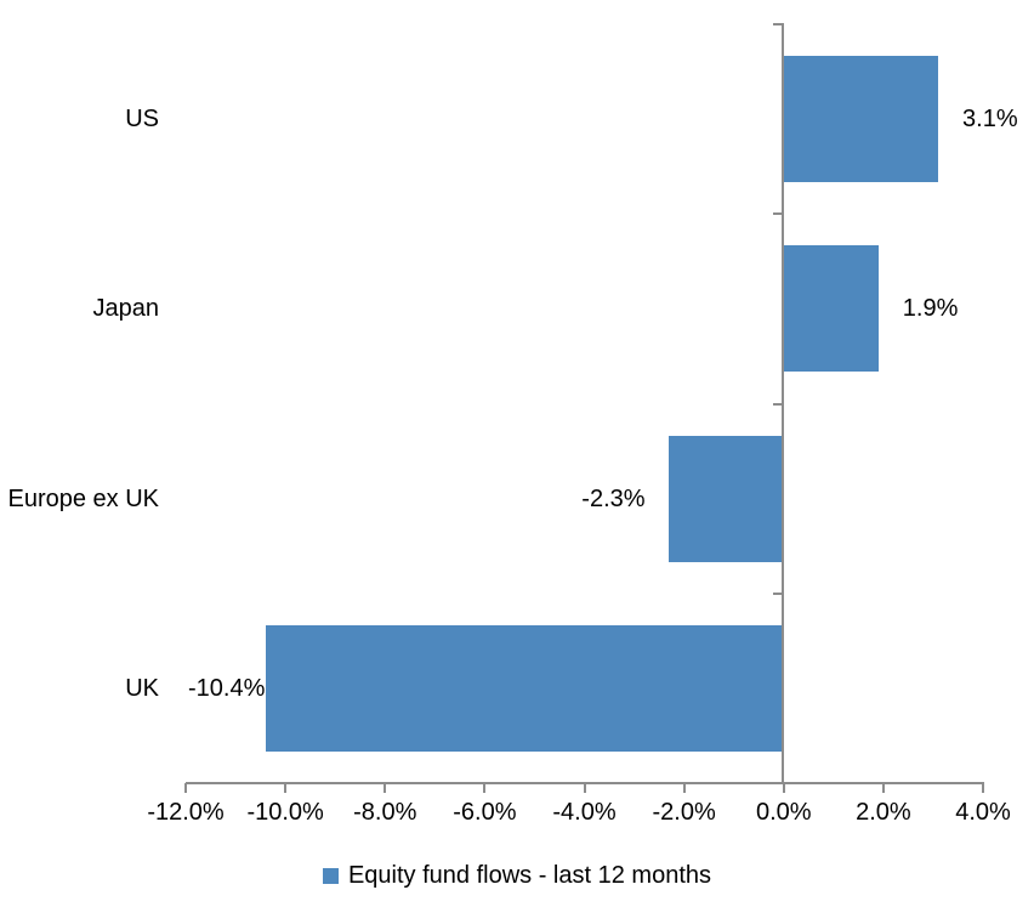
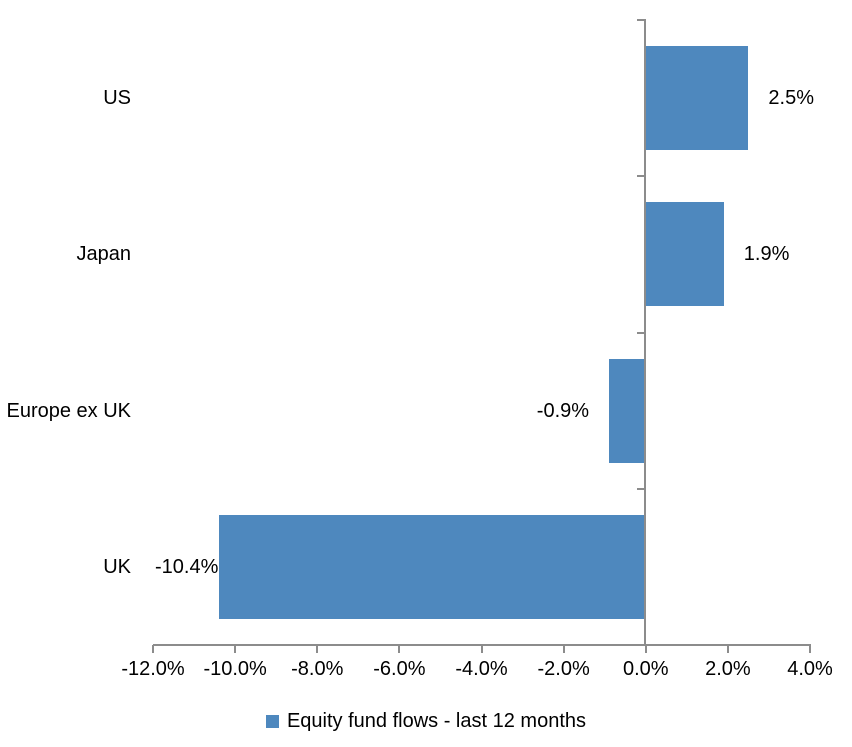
US: 3.1% -> 2.5%
Europe ex UK: -2.3% -> -0.9%
